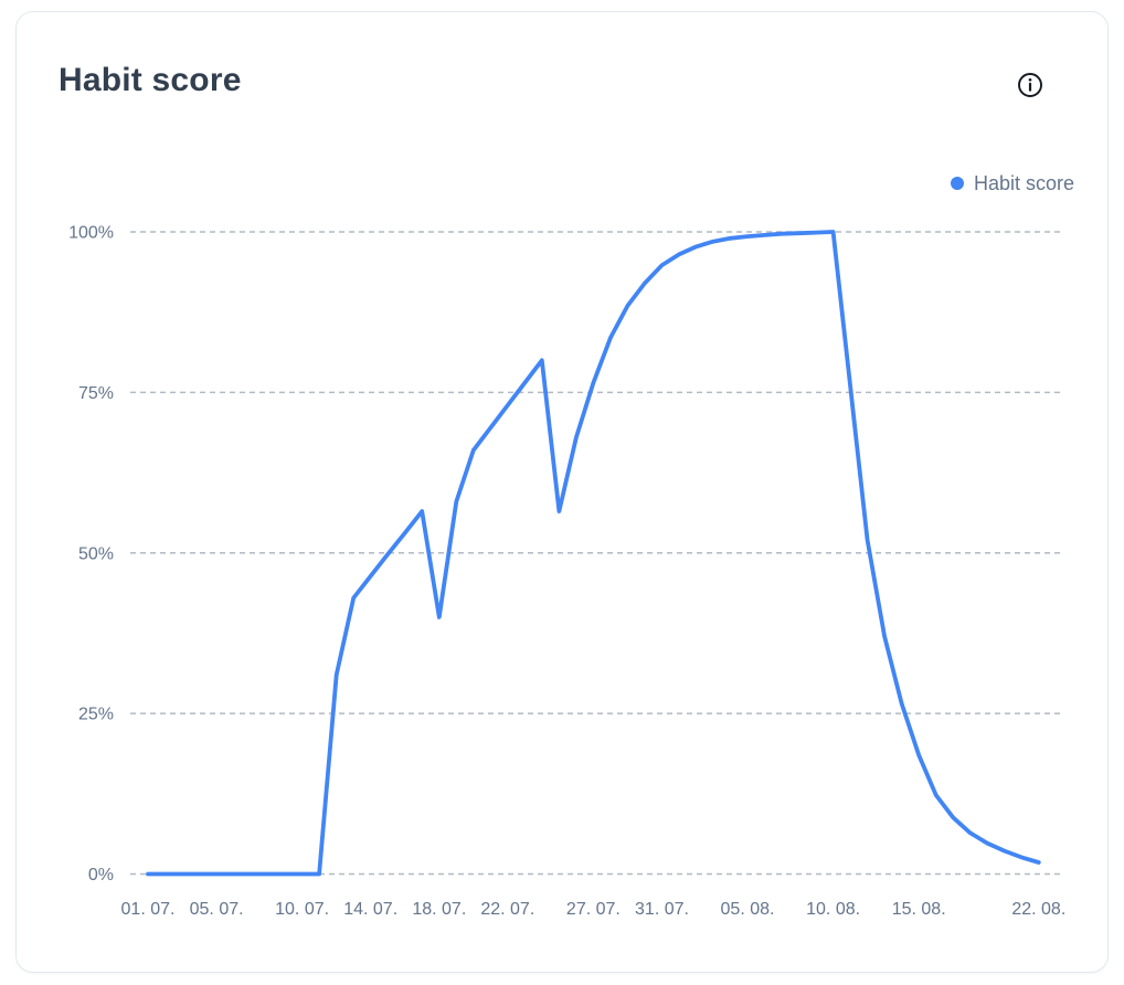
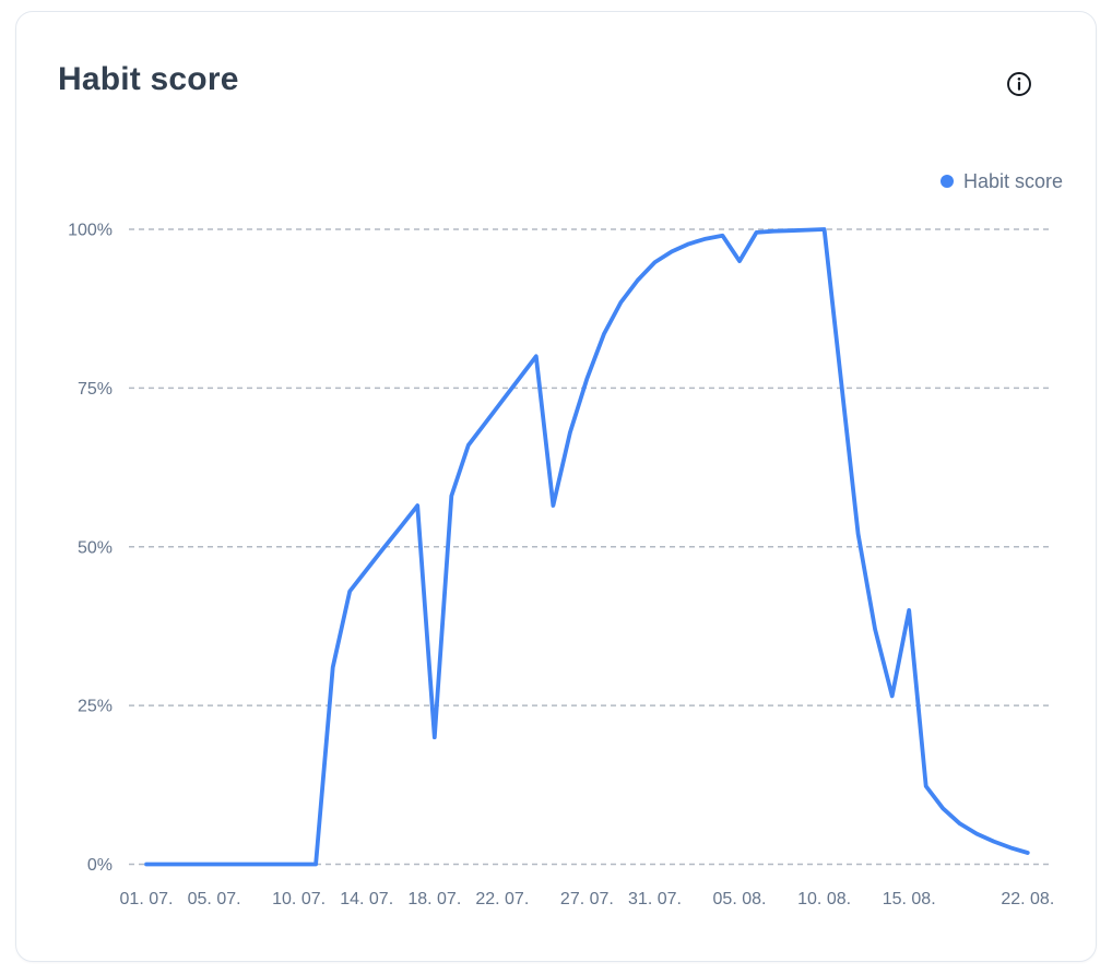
18. 07.: 40% -> 20%
05. 08.: 99% -> 95%
15. 08.: 18% -> 40%
